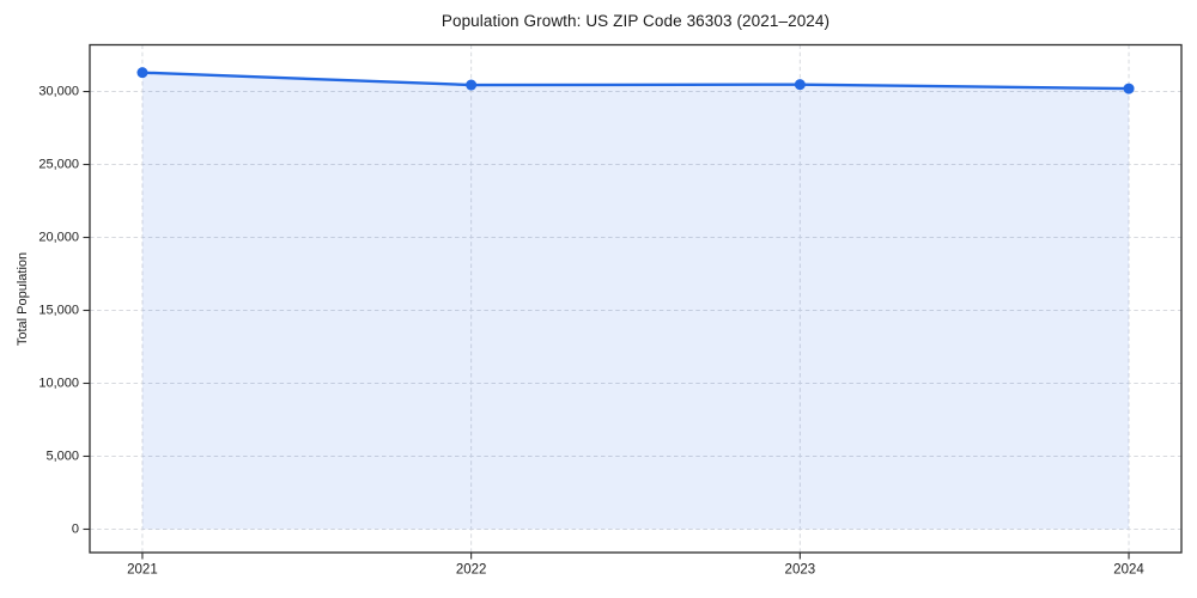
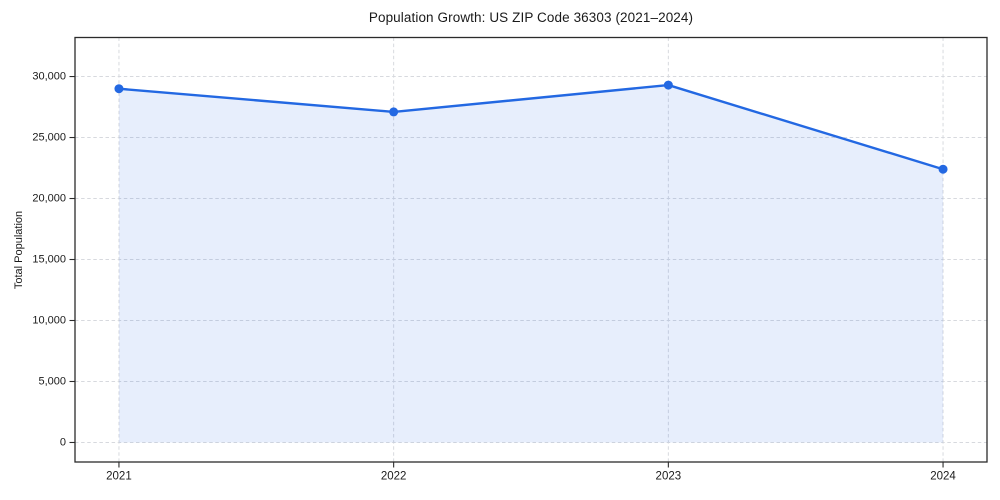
2021: 31300 -> 29000
2022: 30400 -> 27100
2023: 30500 -> 29300
2024: 30200 -> 22400
